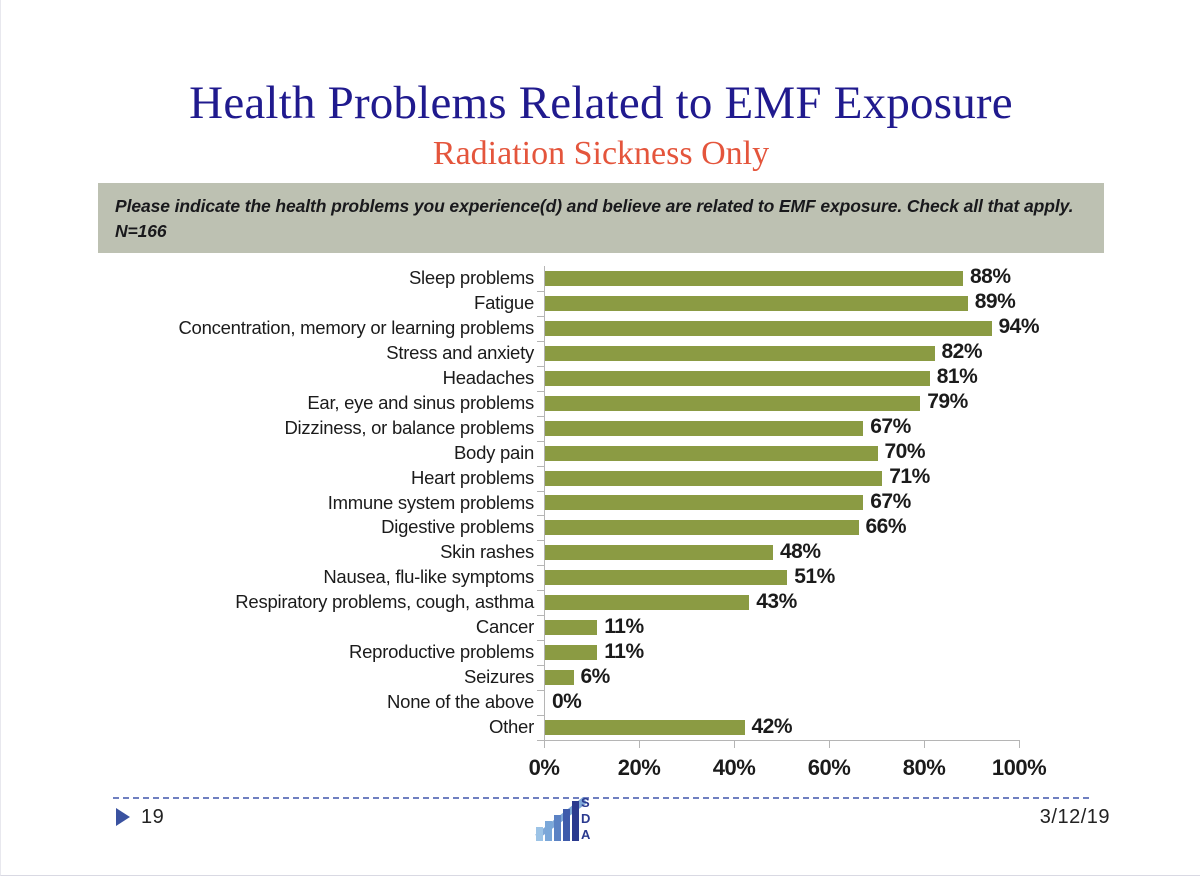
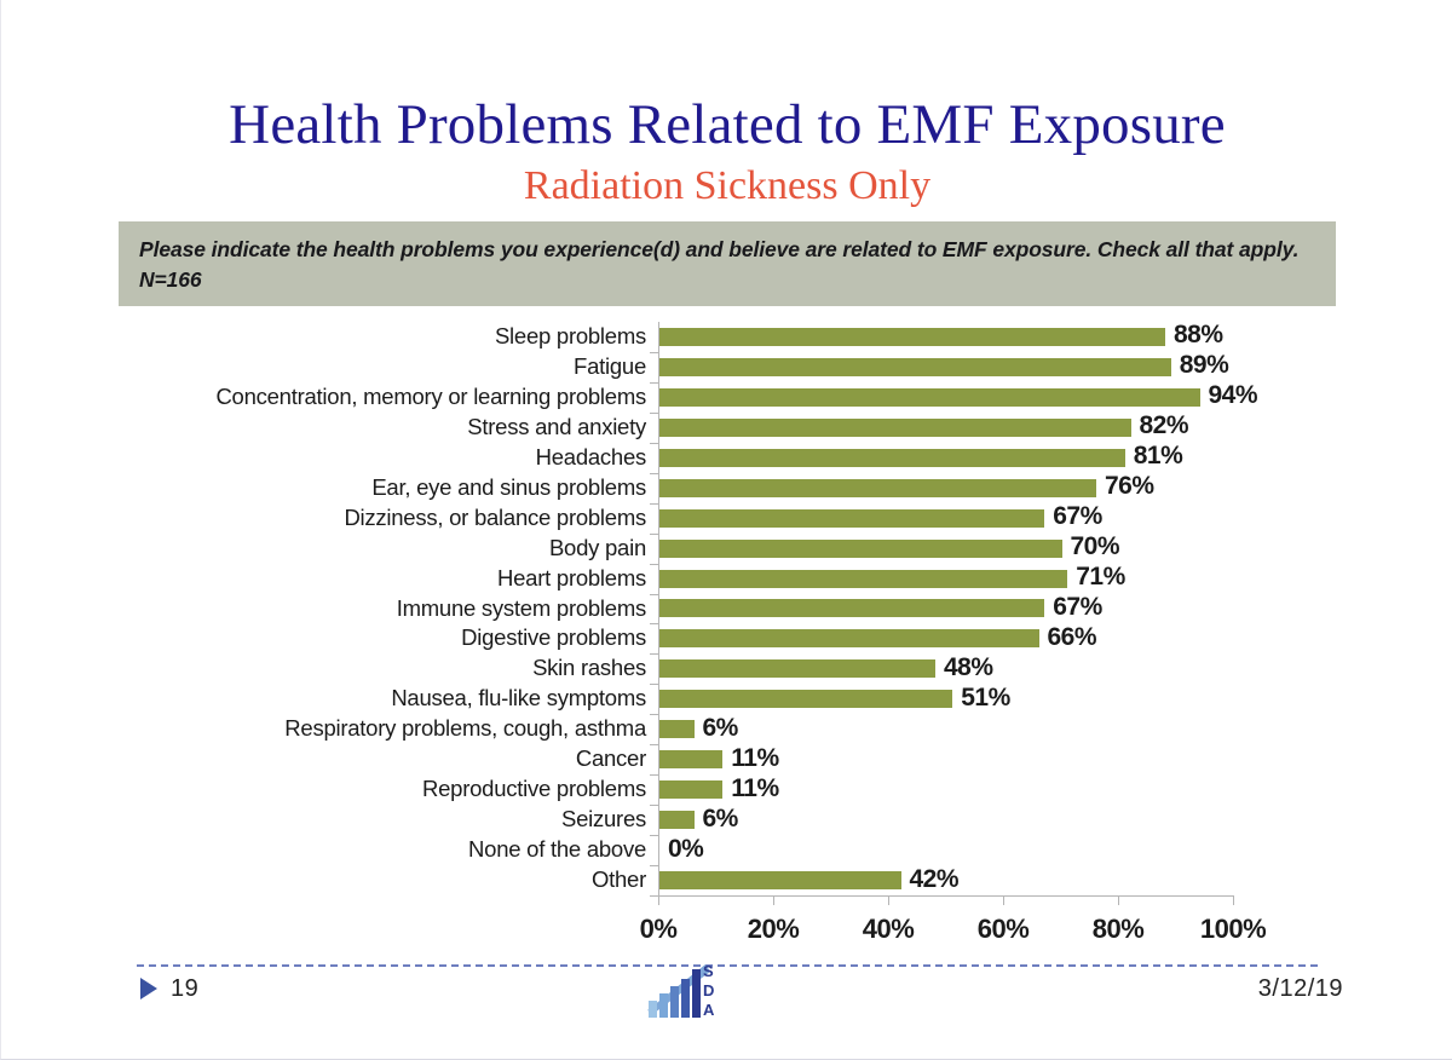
Ear, eye and sinus problems: 79% -> 76%
Respiratory problems, cough, asthma: 43% -> 6%
